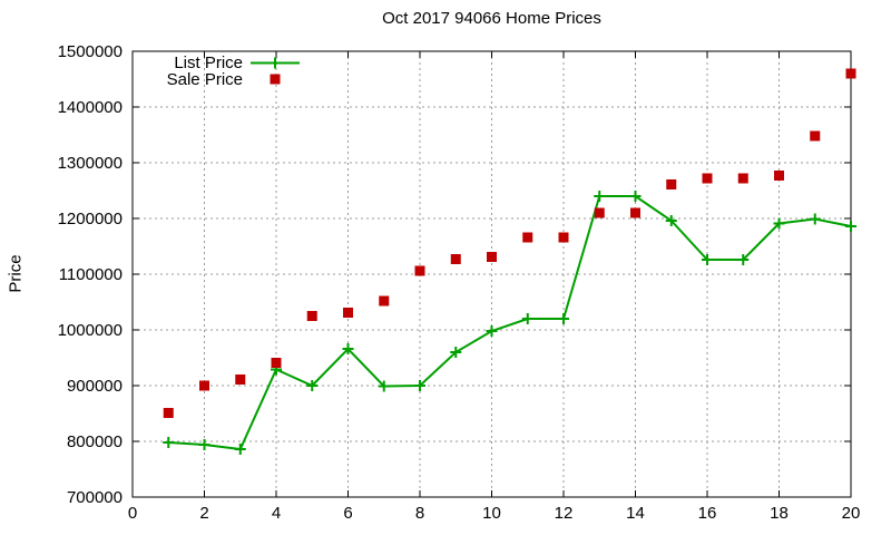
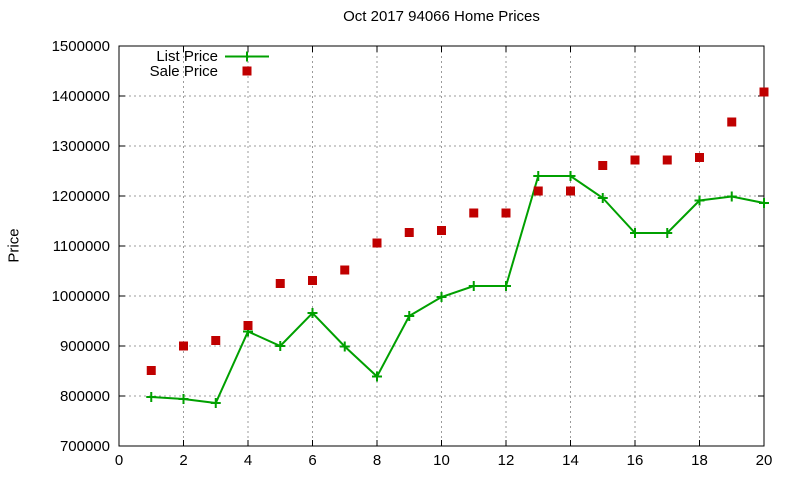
List Price/8: 900000 -> 840000
Sale Price/20: 1460000 -> 1410000
